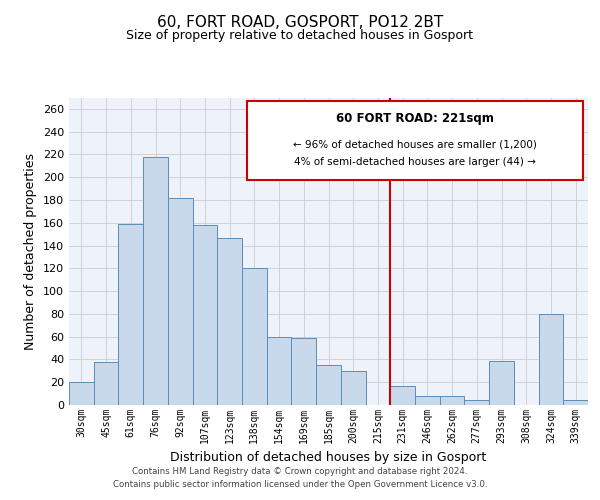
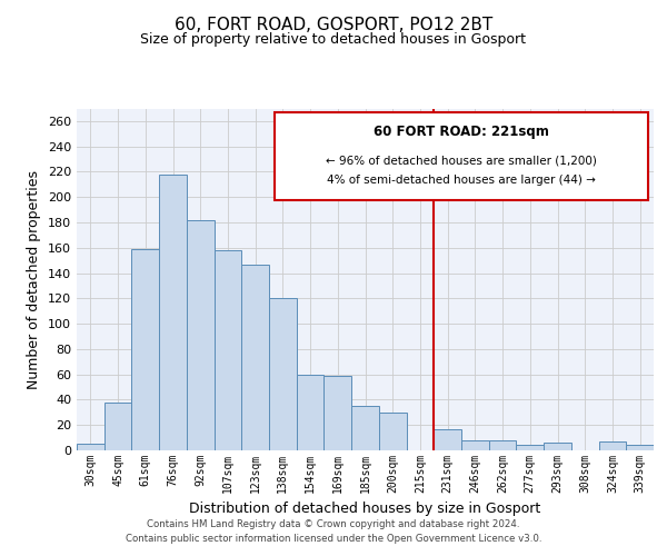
30sqm: 20 -> 5
293sqm: 39 -> 6
324sqm: 80 -> 7
